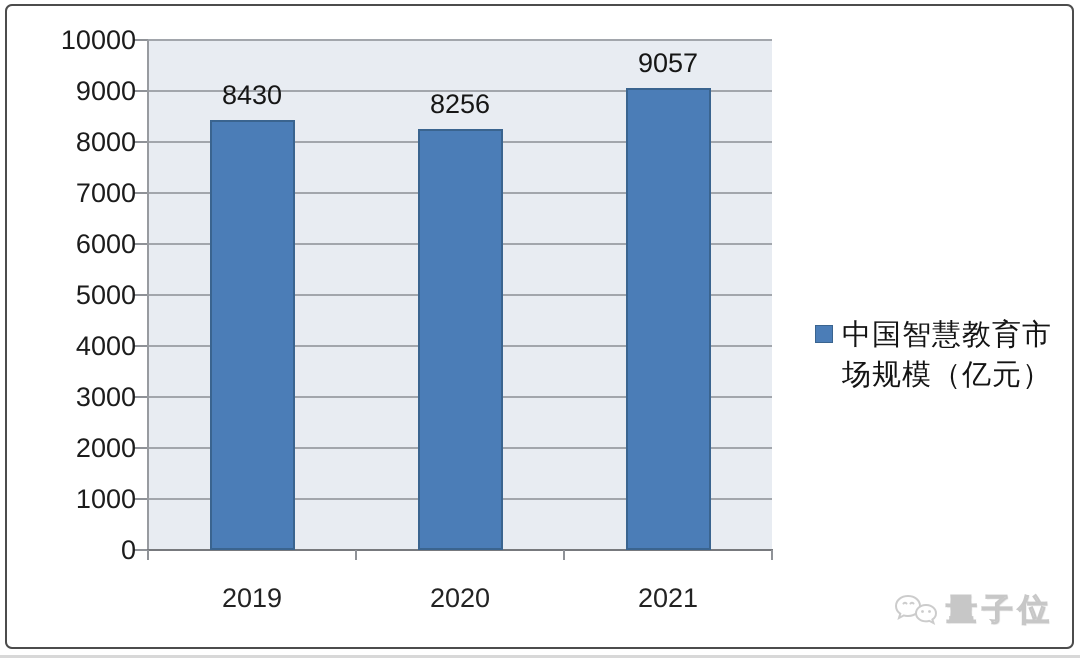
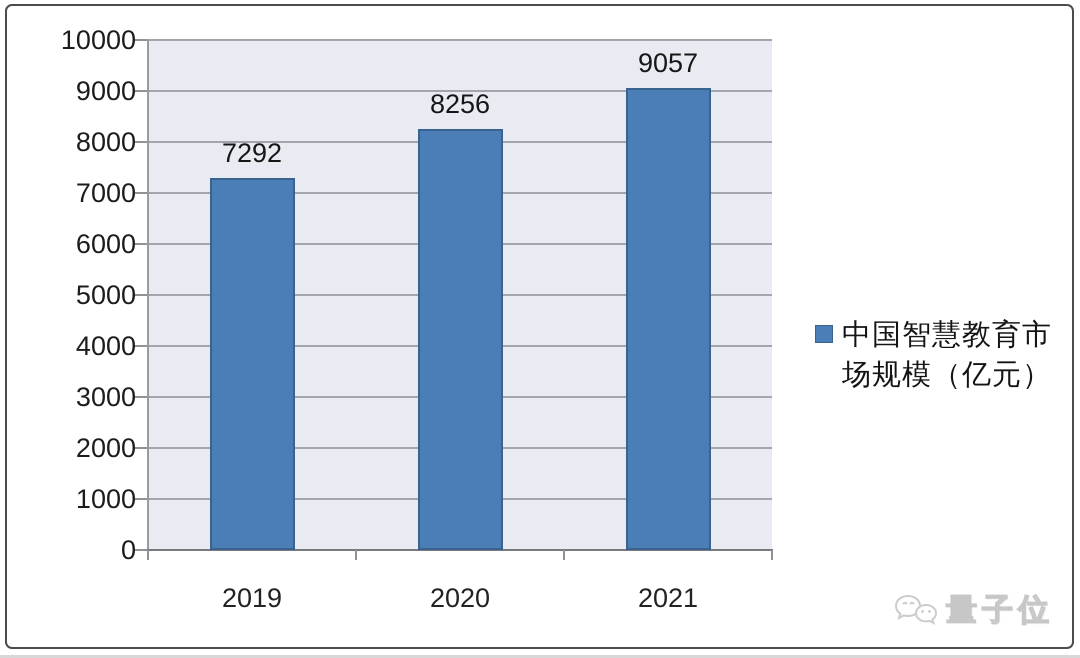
2019: 8430 -> 7292
